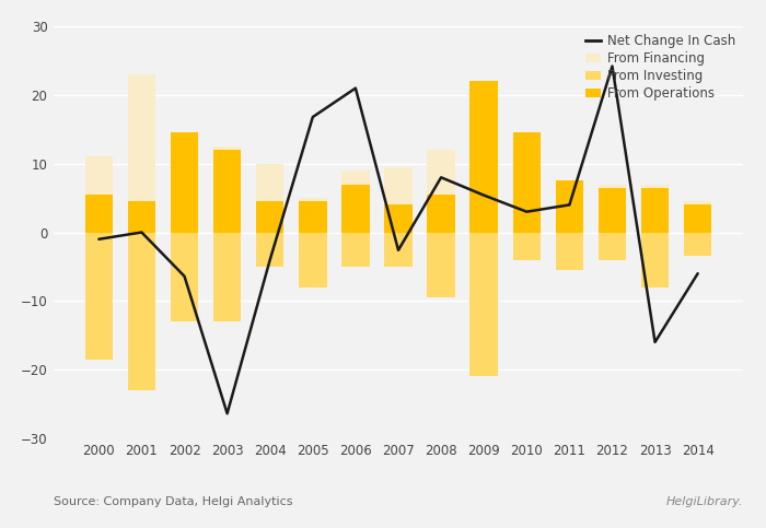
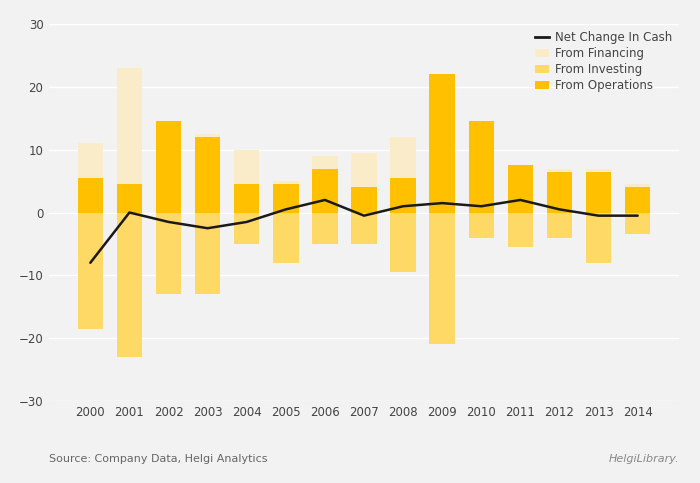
Net Change In Cash/2000: -1.0 -> -8.0
Net Change In Cash/2002: -6.4 -> -1.5
Net Change In Cash/2003: -26.4 -> -2.5
Net Change In Cash/2004: -4.0 -> -1.5
Net Change In Cash/2005: 16.8 -> 0.5
Net Change In Cash/2006: 21.0 -> 2.0
Net Change In Cash/2007: -2.6 -> -0.5
Net Change In Cash/2008: 8.0 -> 1.0
Net Change In Cash/2009: 5.4 -> 1.5
Net Change In Cash/2010: 3.0 -> 1.0
Net Change In Cash/2011: 4.0 -> 2.0
Net Change In Cash/2012: 24.2 -> 0.5
Net Change In Cash/2013: -16.0 -> -0.5
Net Change In Cash/2014: -6.0 -> -0.5
